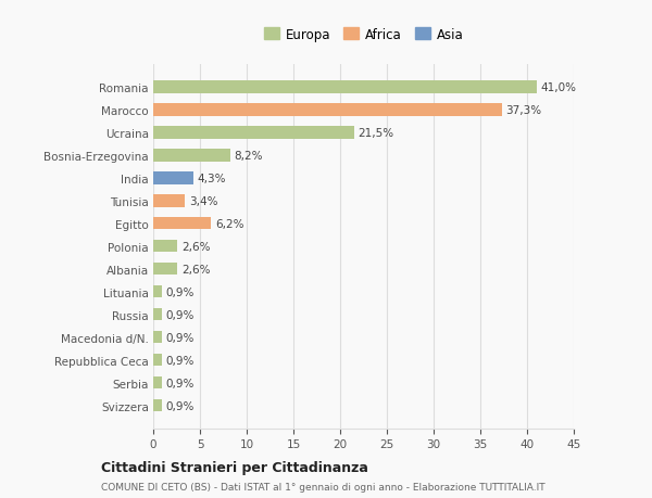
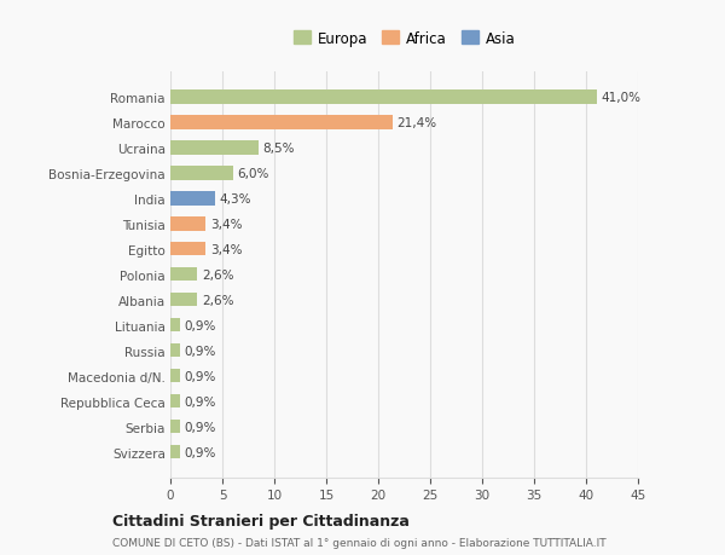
Marocco: 37,3% -> 21,4%
Ucraina: 21,5% -> 8,5%
Bosnia-Erzegovina: 8,2% -> 6,0%
Egitto: 6,2% -> 3,4%
